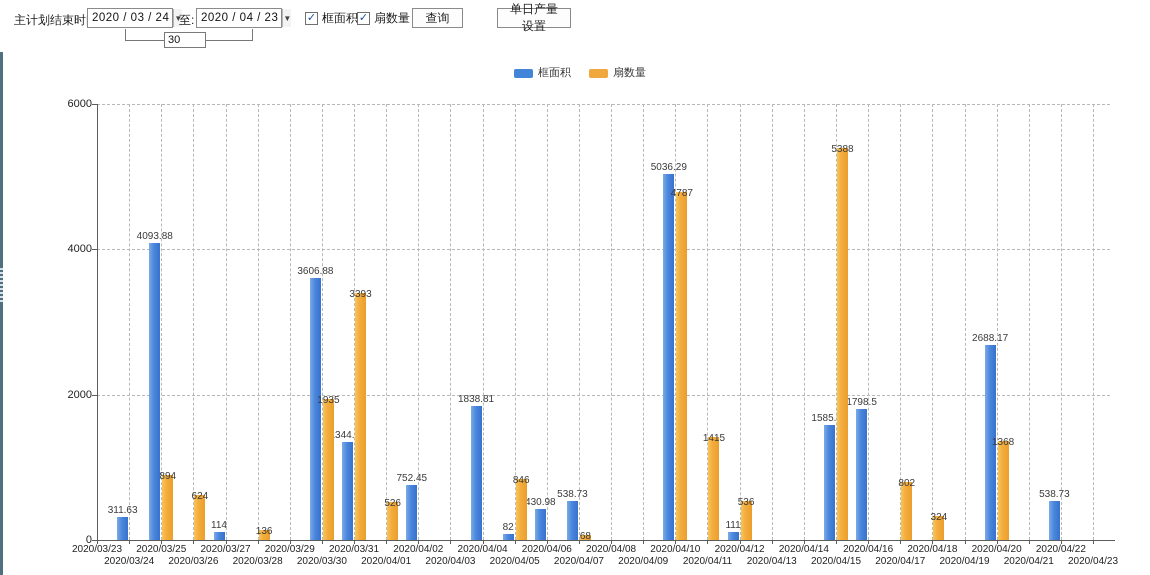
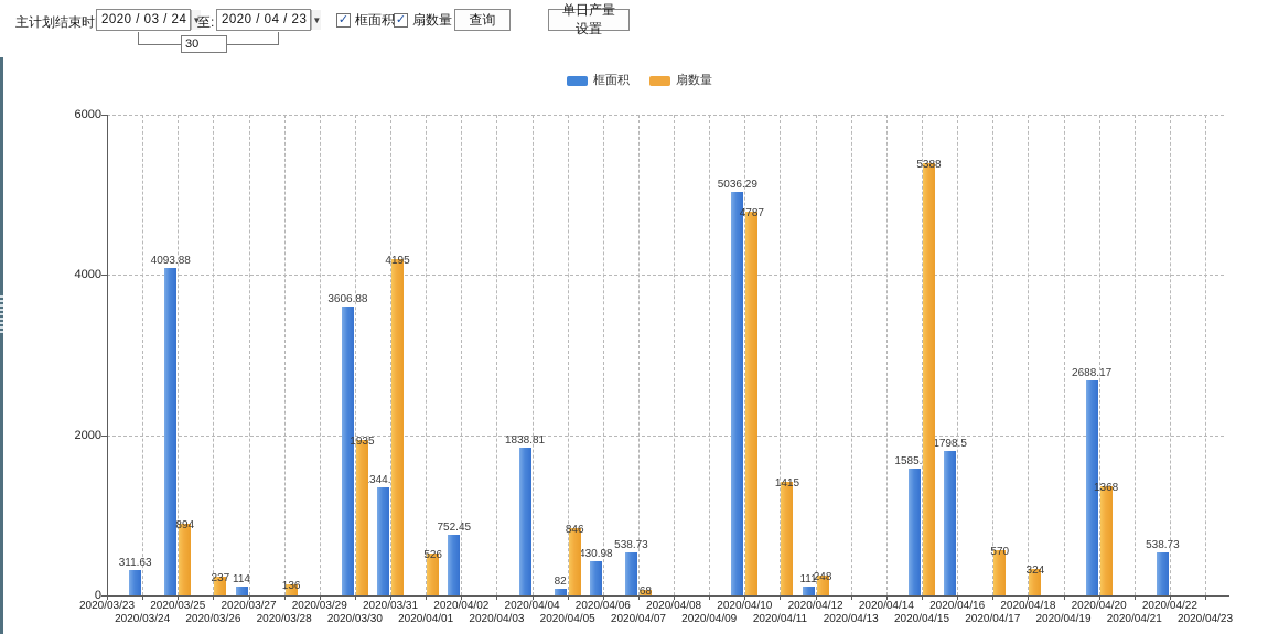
扇数量/2020/03/26: 624 -> 237
扇数量/2020/03/31: 3393 -> 4195
扇数量/2020/04/12: 536 -> 248
扇数量/2020/04/17: 802 -> 570
